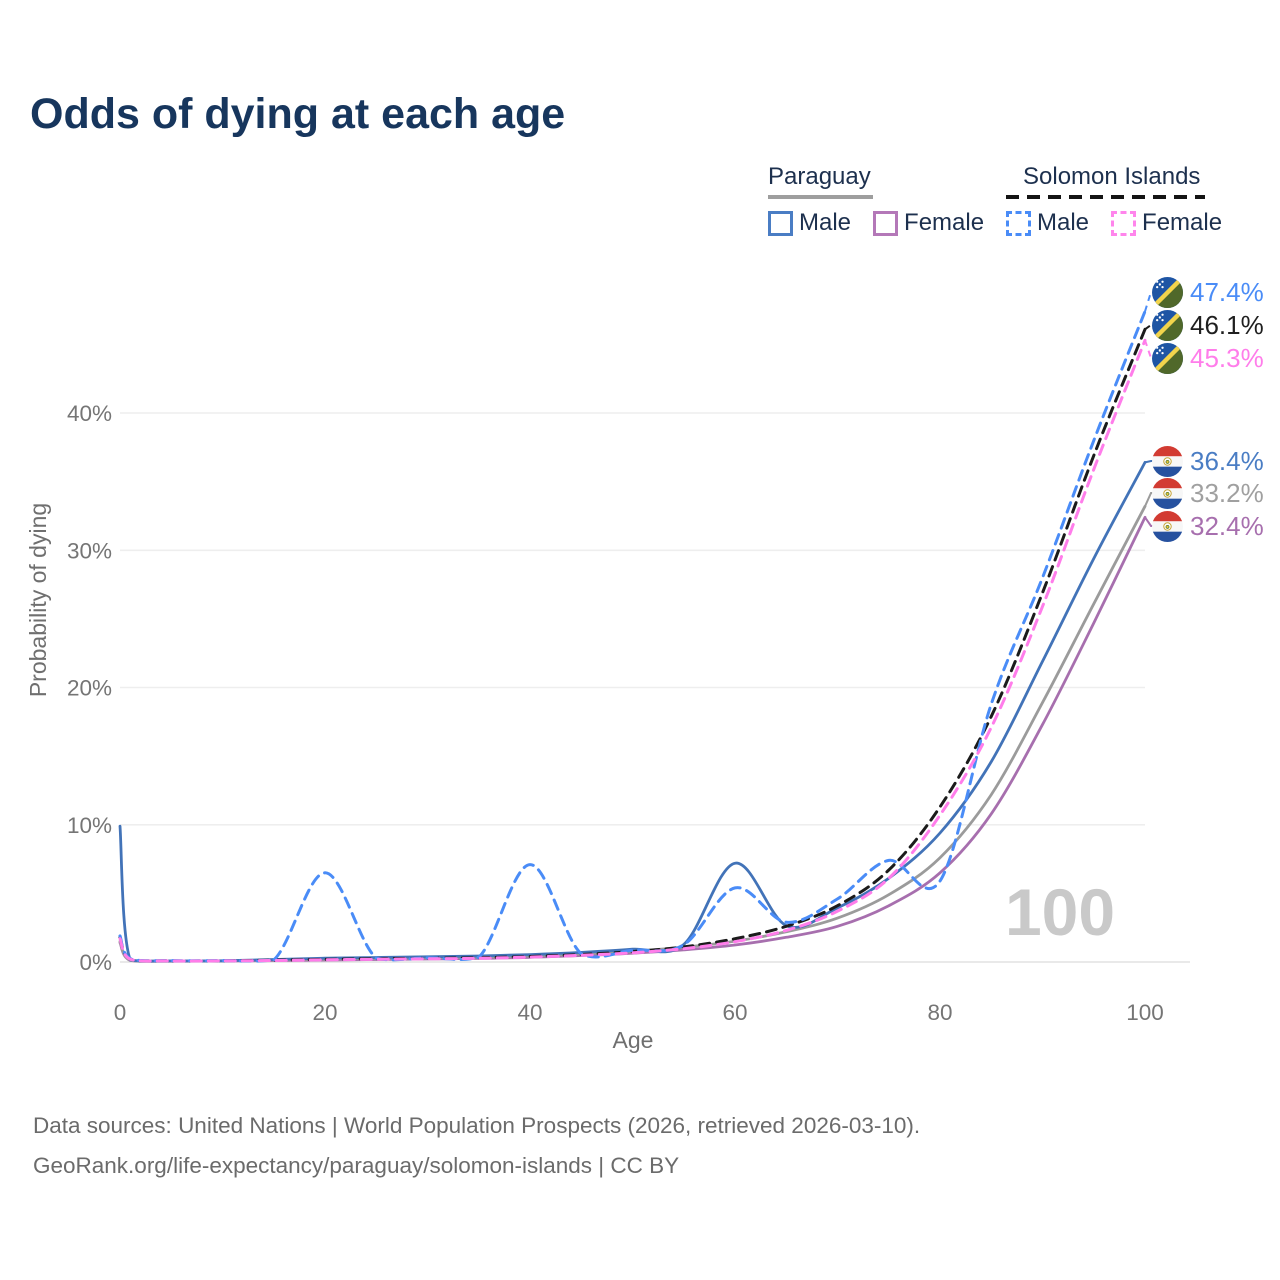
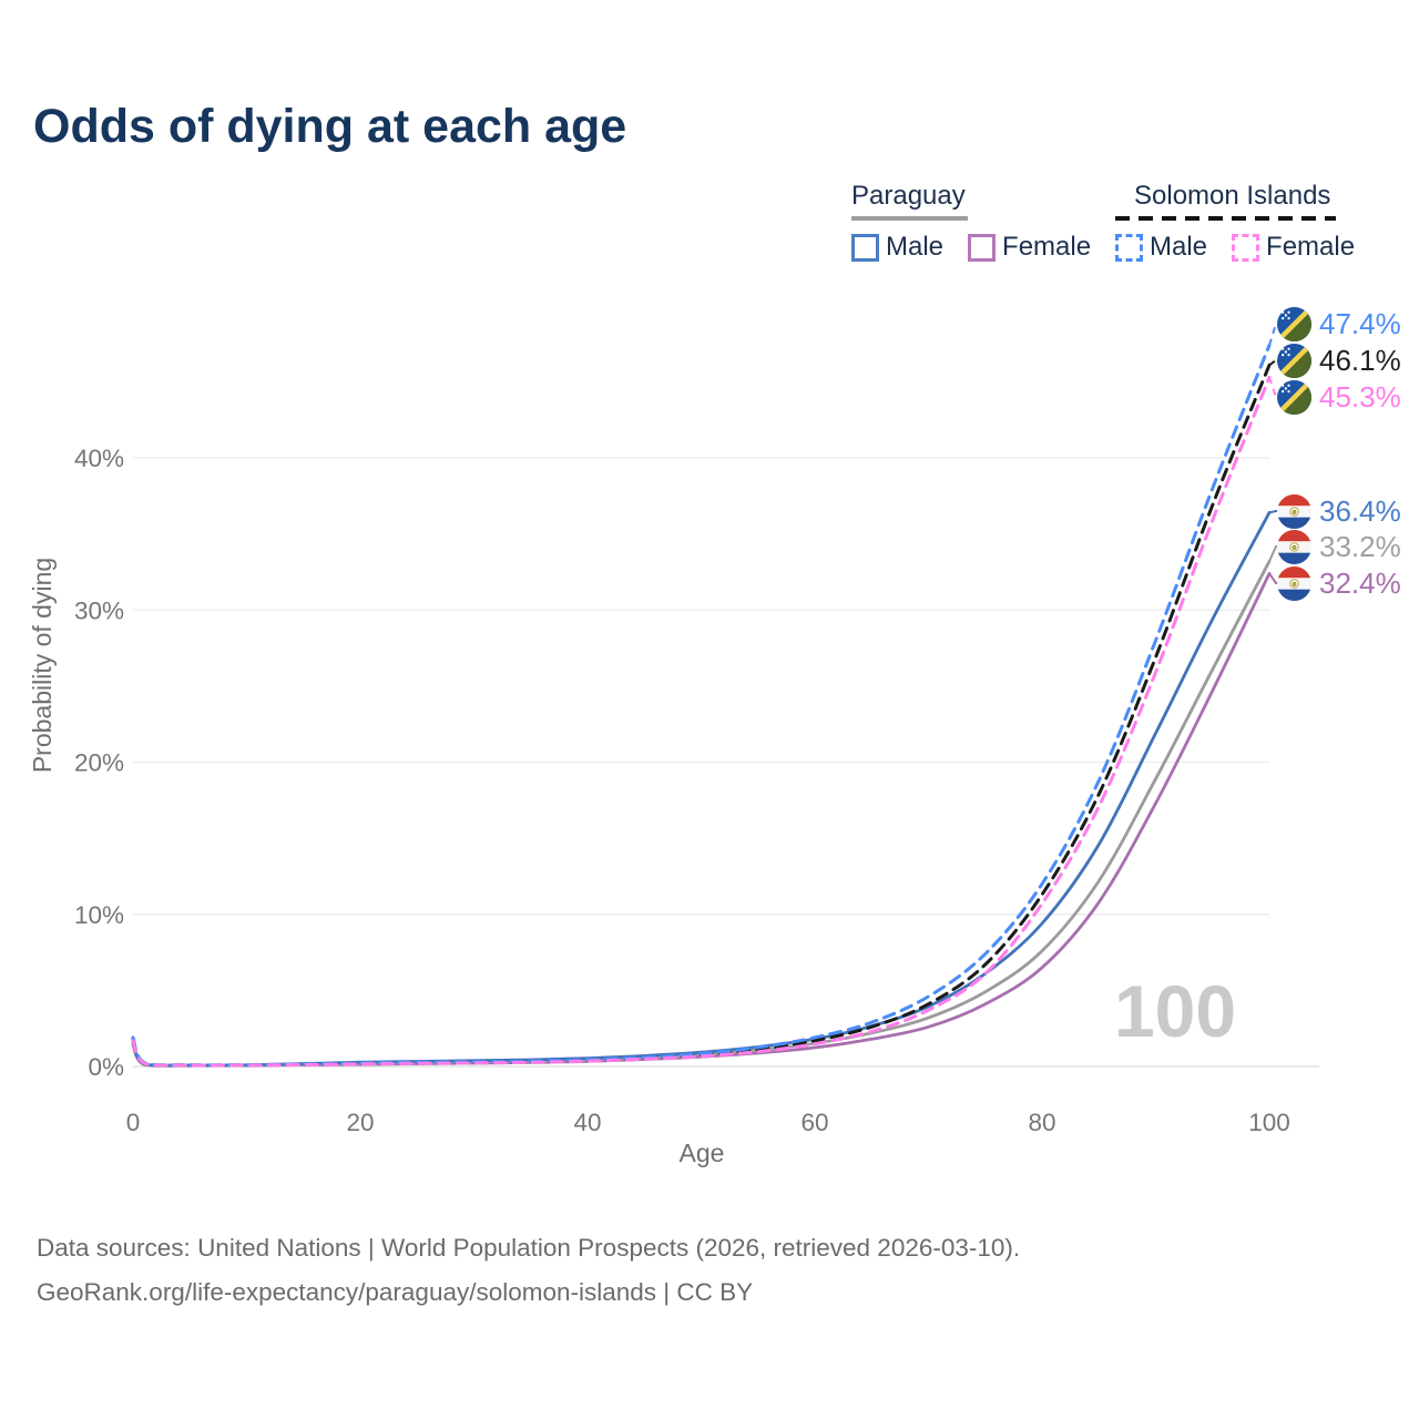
Paraguay Male/0: 9.9% -> 1.6%
Solomon Islands Male/20: 6.5% -> 0.2%
Solomon Islands Male/40: 7.1% -> 0.5%
Solomon Islands Male/60: 5.4% -> 1.9%
Paraguay Male/60: 7.2% -> 1.8%
Solomon Islands Male/80: 5.9% -> 12.0%
